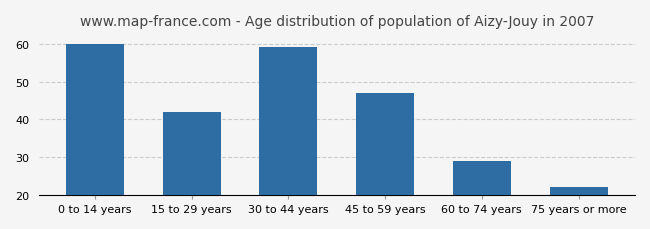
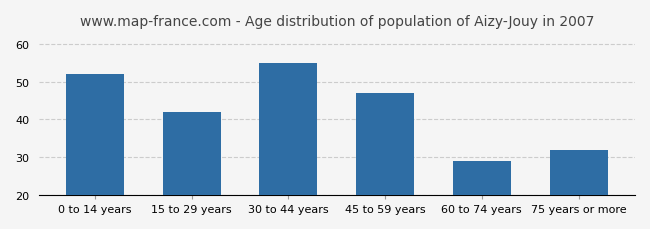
0 to 14 years: 60 -> 52
30 to 44 years: 59 -> 55
75 years or more: 22 -> 32
